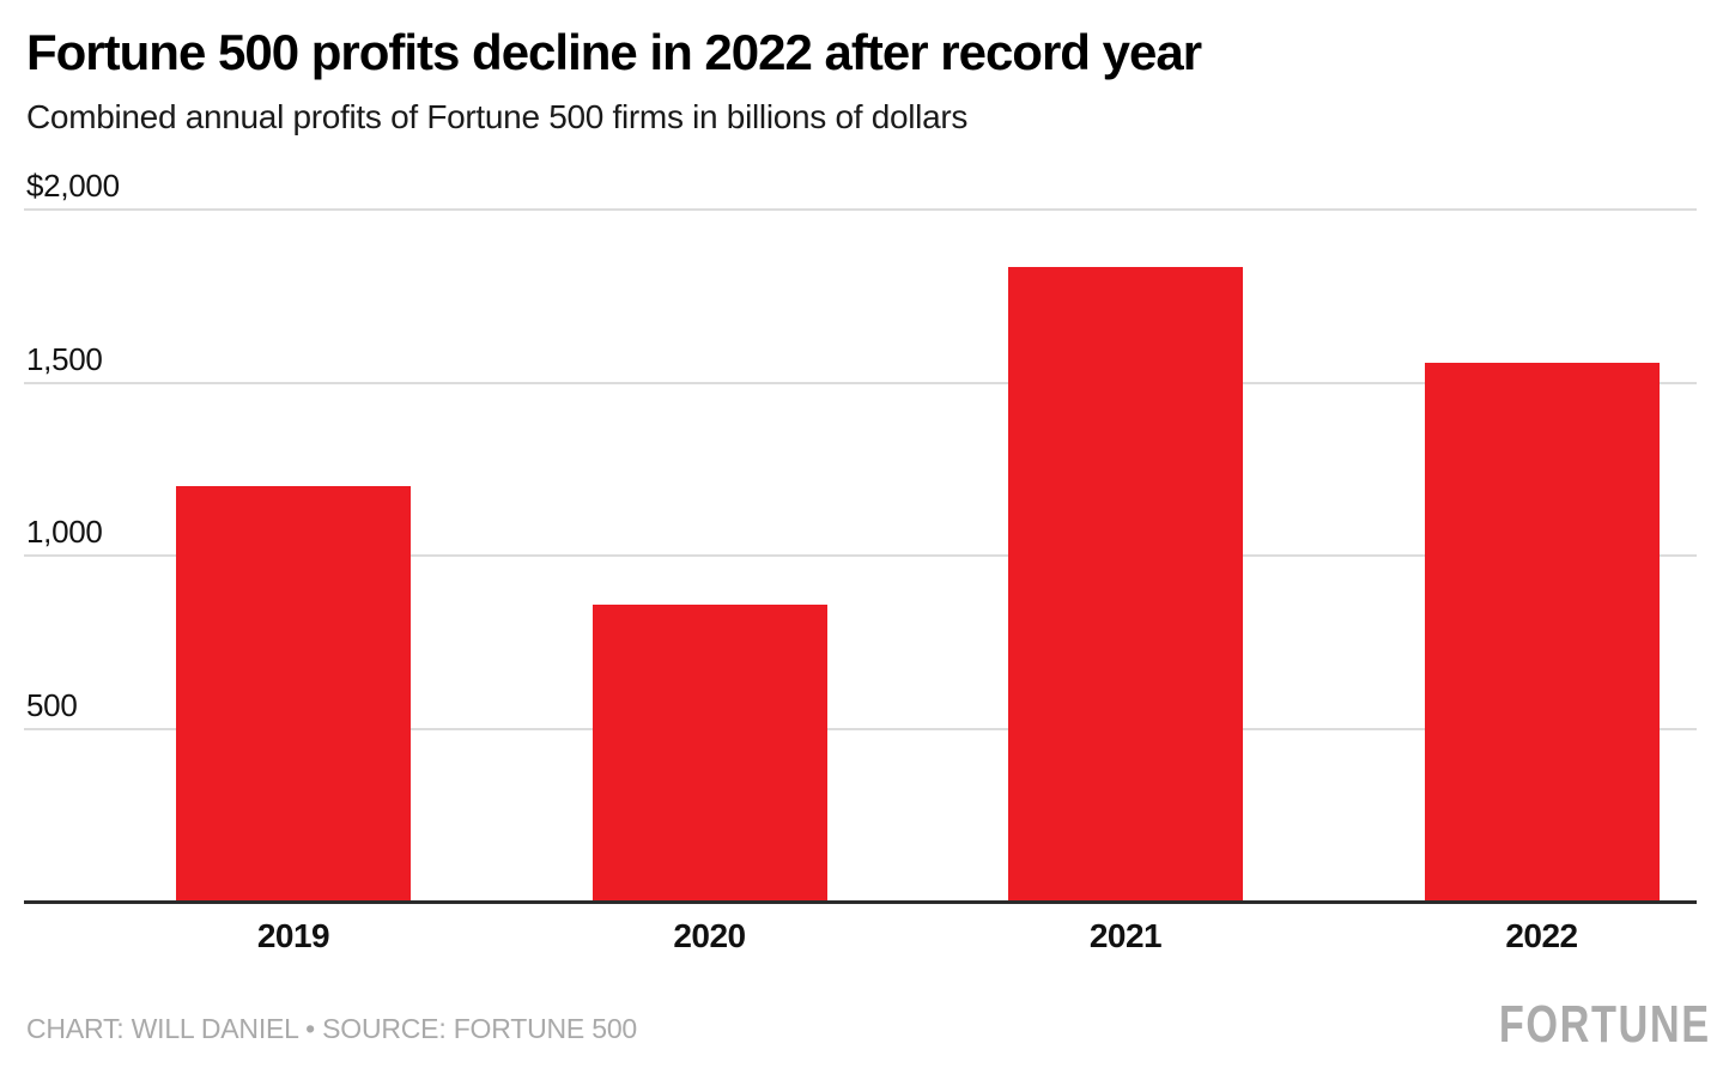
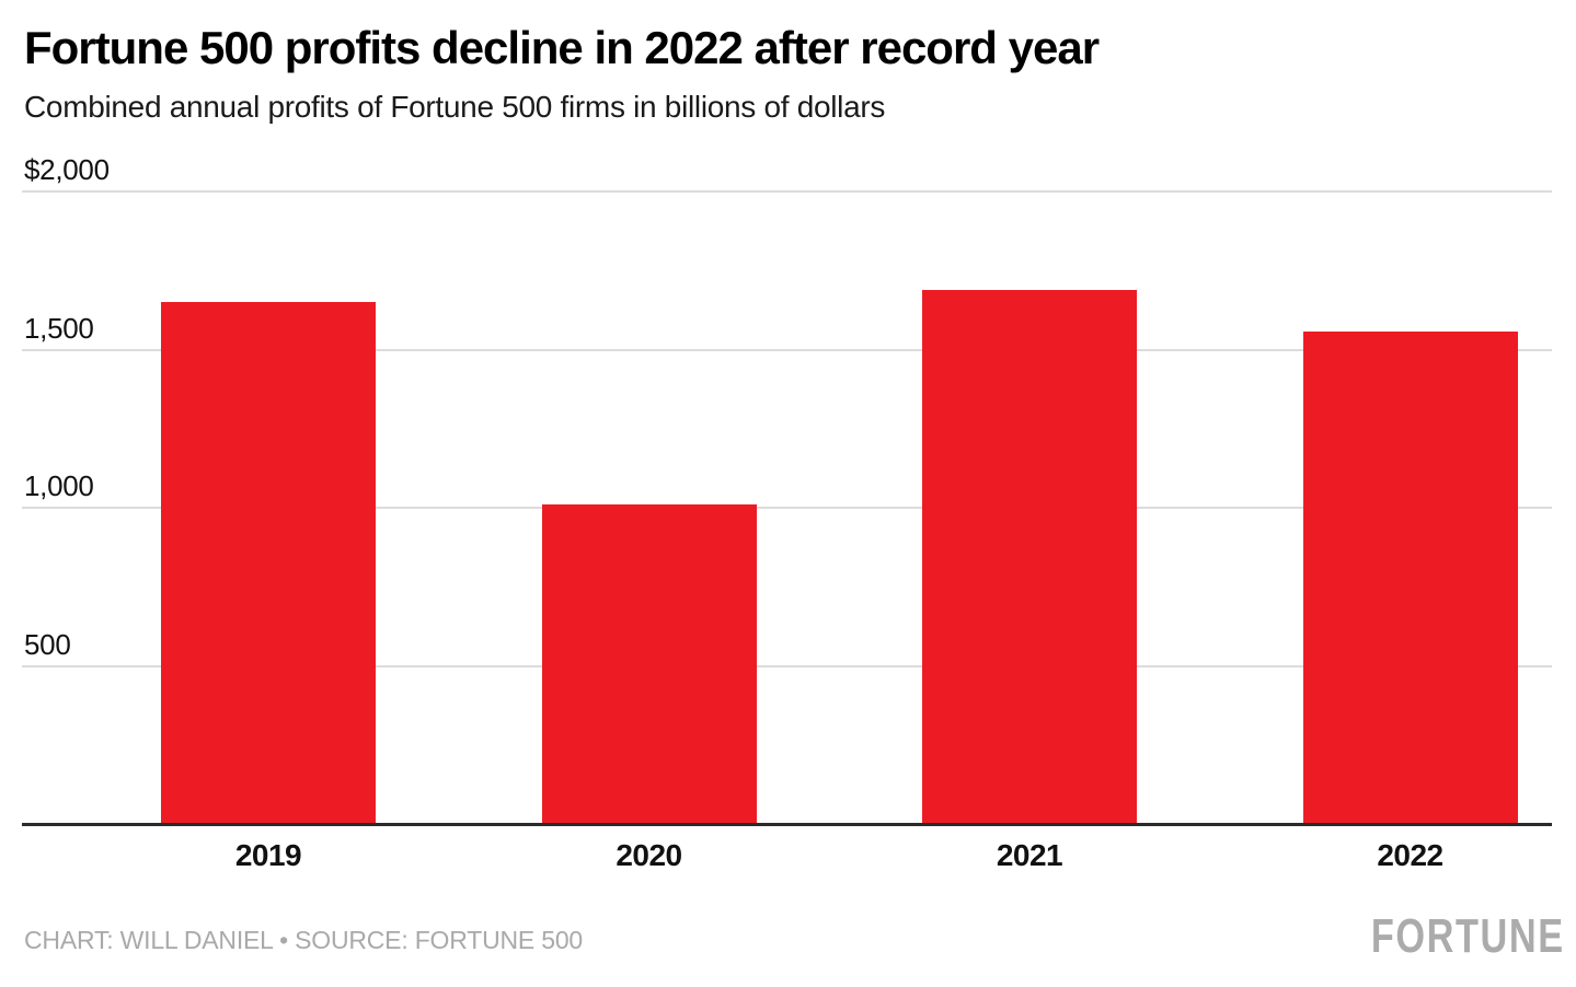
2019: $1200 -> $1650
2020: $860 -> $1010
2021: $1830 -> $1690
